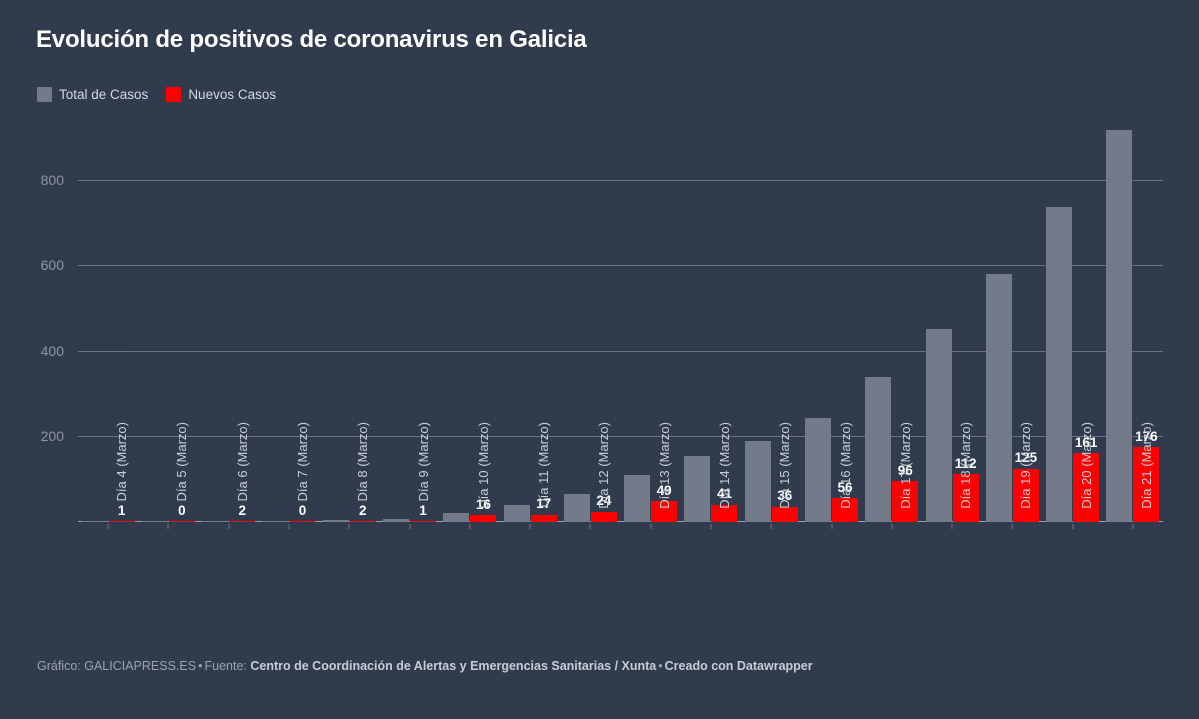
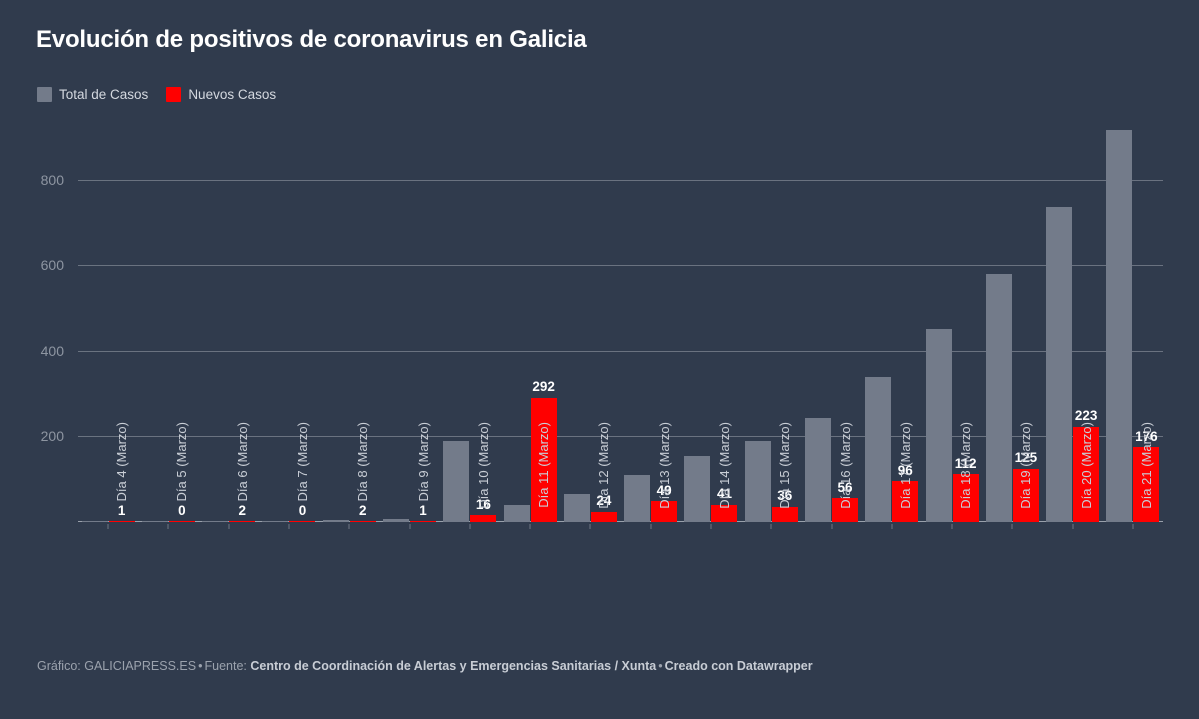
Total de Casos/Día 10 (Marzo): 20 -> 190
Nuevos Casos/Día 11 (Marzo): 17 -> 292
Nuevos Casos/Día 20 (Marzo): 161 -> 223
